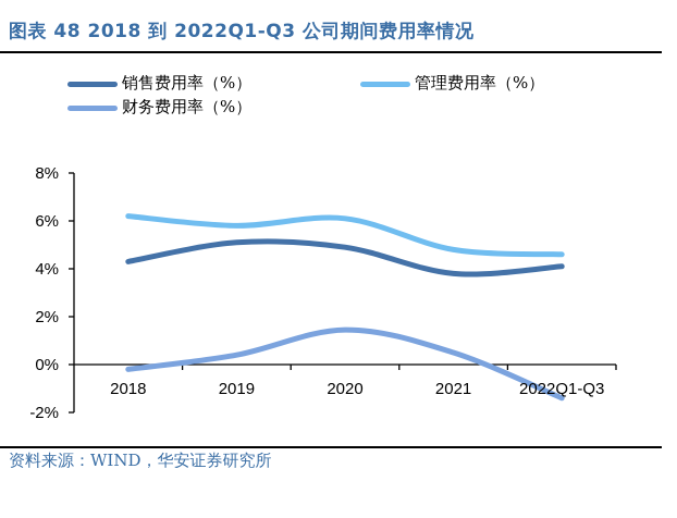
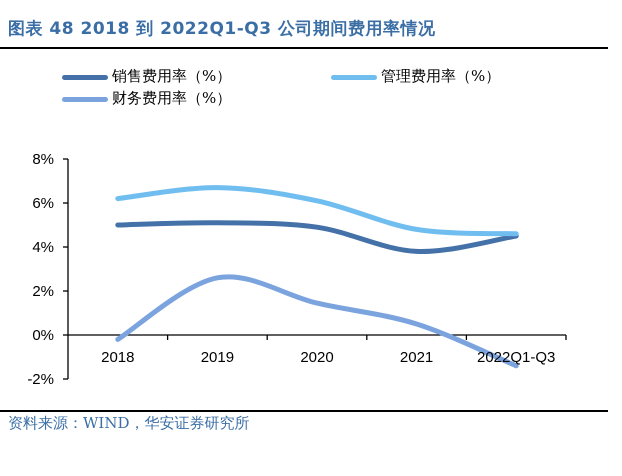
销售费用率（%）/2018: 4.3% -> 5.0%
管理费用率（%）/2019: 5.8% -> 6.7%
财务费用率（%）/2019: 0.4% -> 2.6%
销售费用率（%）/2022Q1-Q3: 4.1% -> 4.5%
